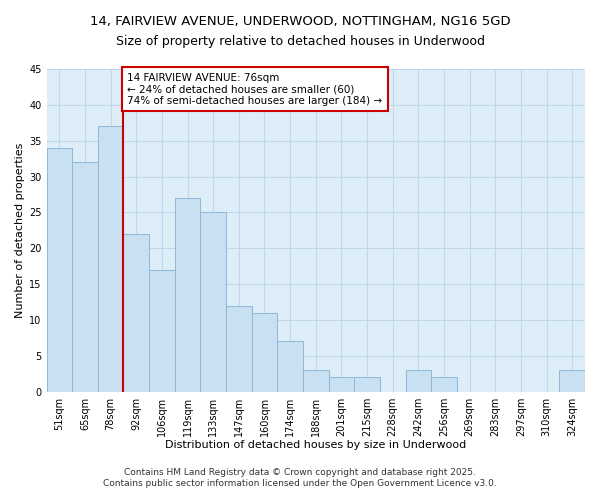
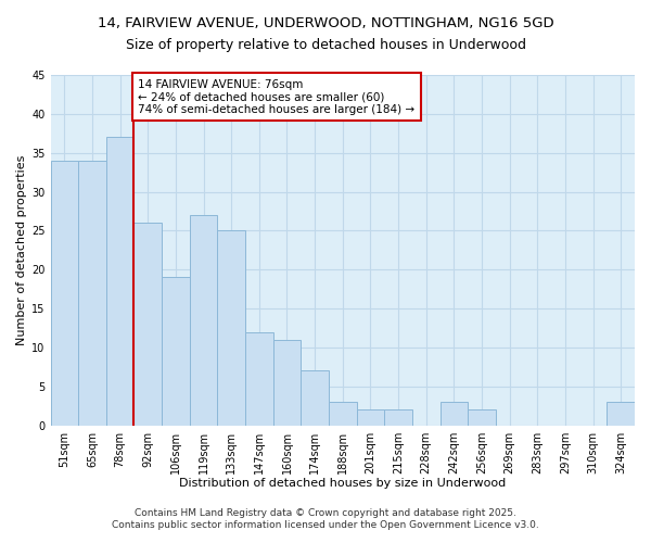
65sqm: 32 -> 34
92sqm: 22 -> 26
106sqm: 17 -> 19
